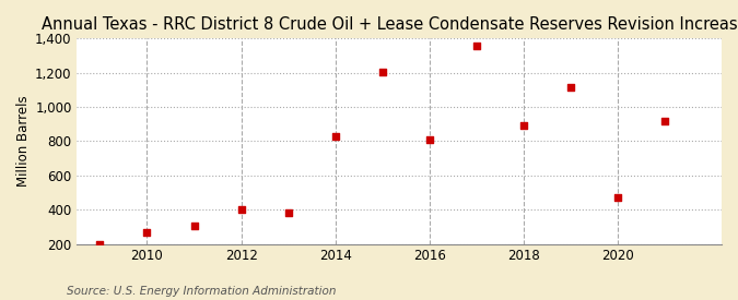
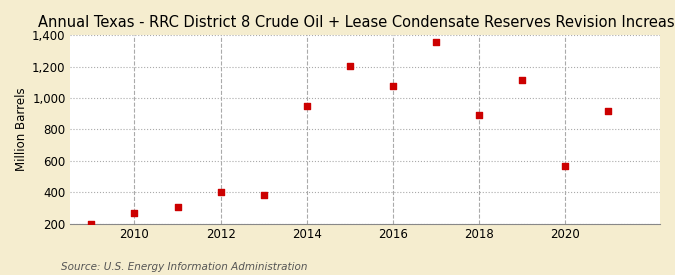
2014: 830 -> 950
2016: 810 -> 1,080
2020: 470 -> 570
